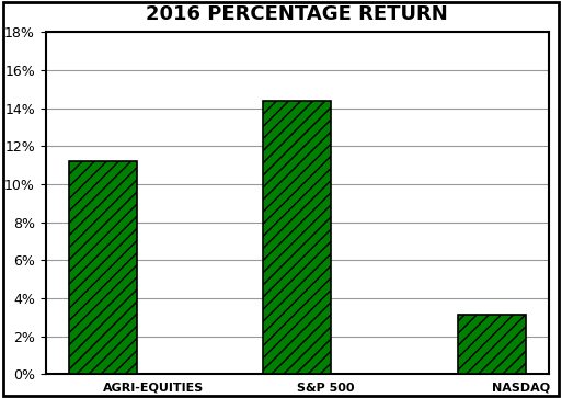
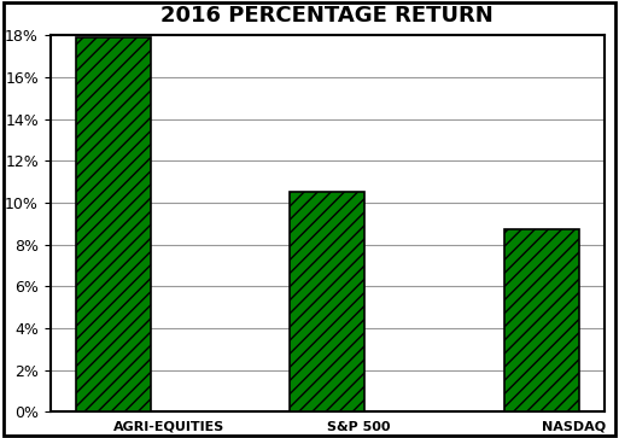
AGRI-EQUITIES: 11.2% -> 17.9%
S&P 500: 14.4% -> 10.5%
NASDAQ: 3.1% -> 8.7%
